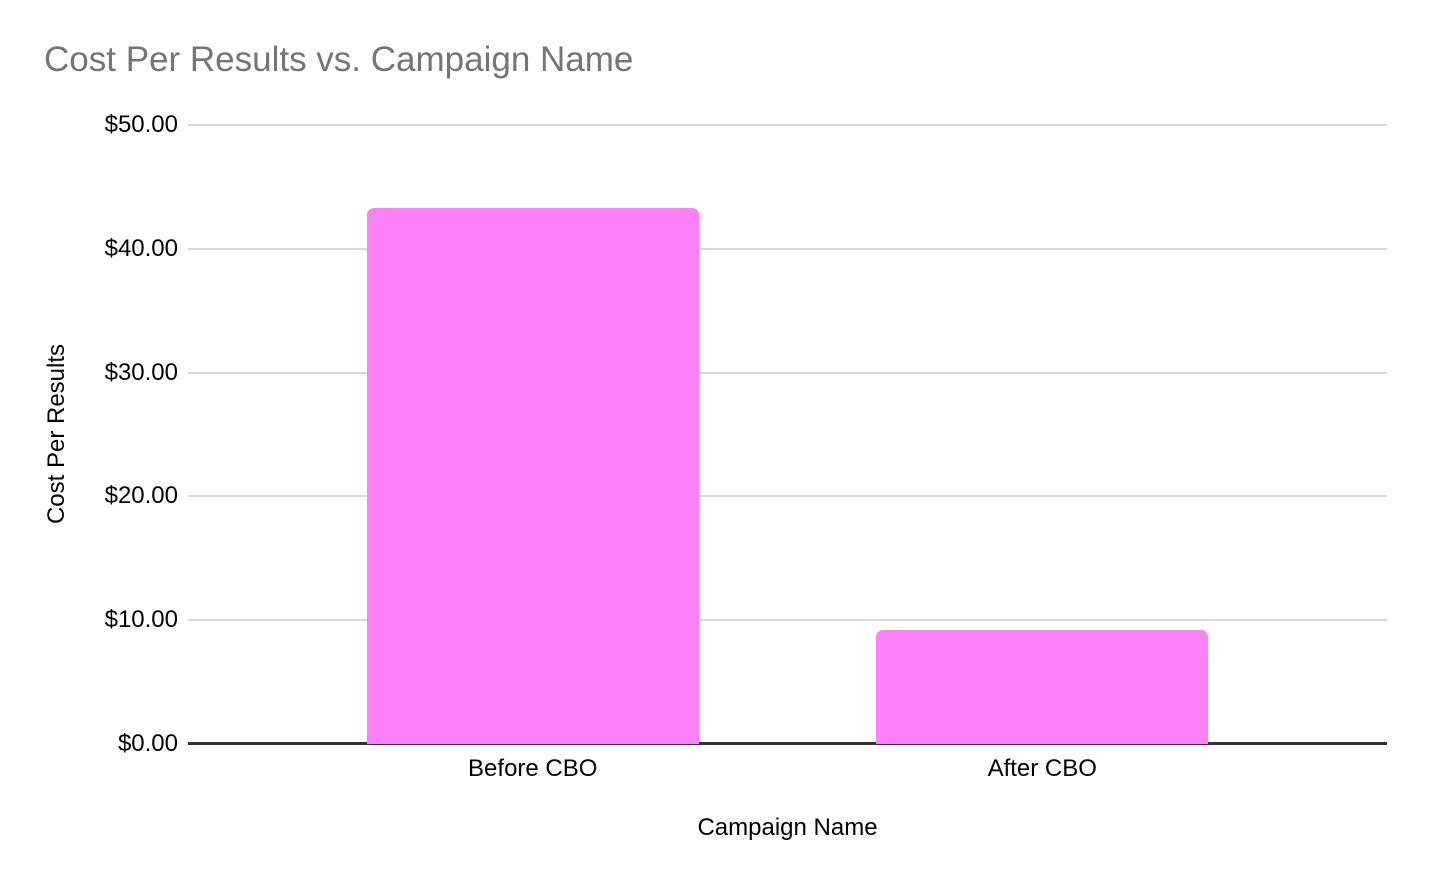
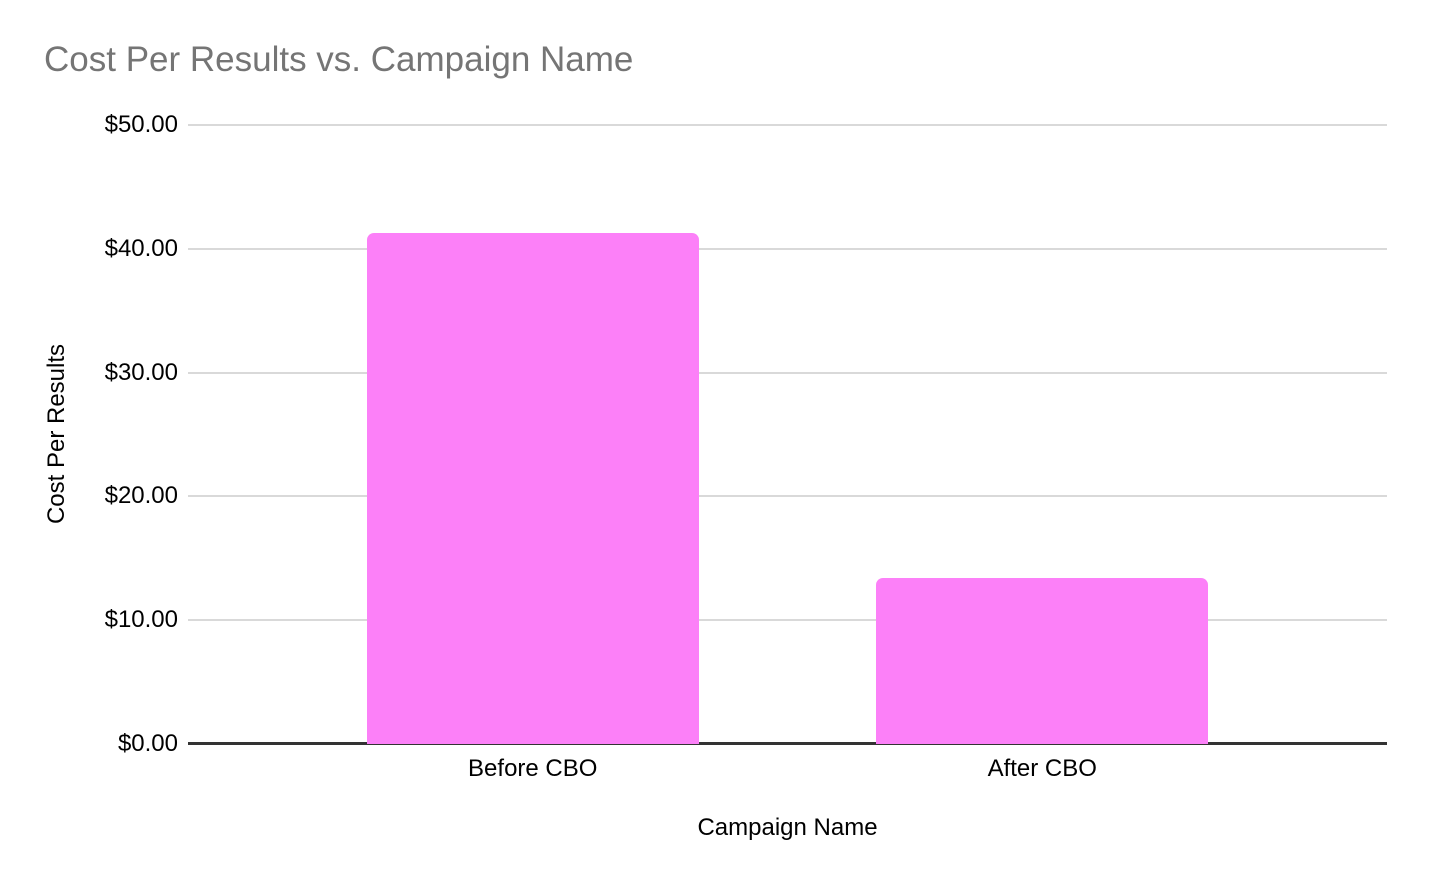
Before CBO: $43.3 -> $41.3
After CBO: $9.2 -> $13.4
